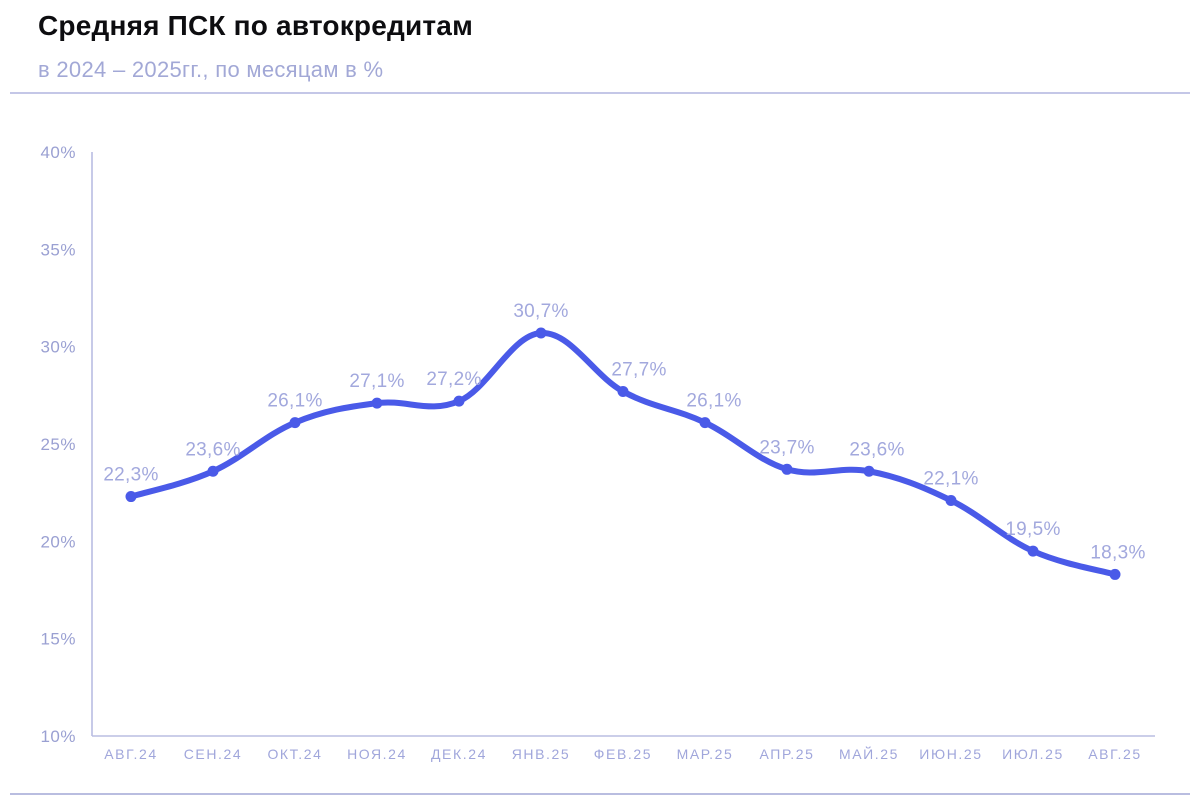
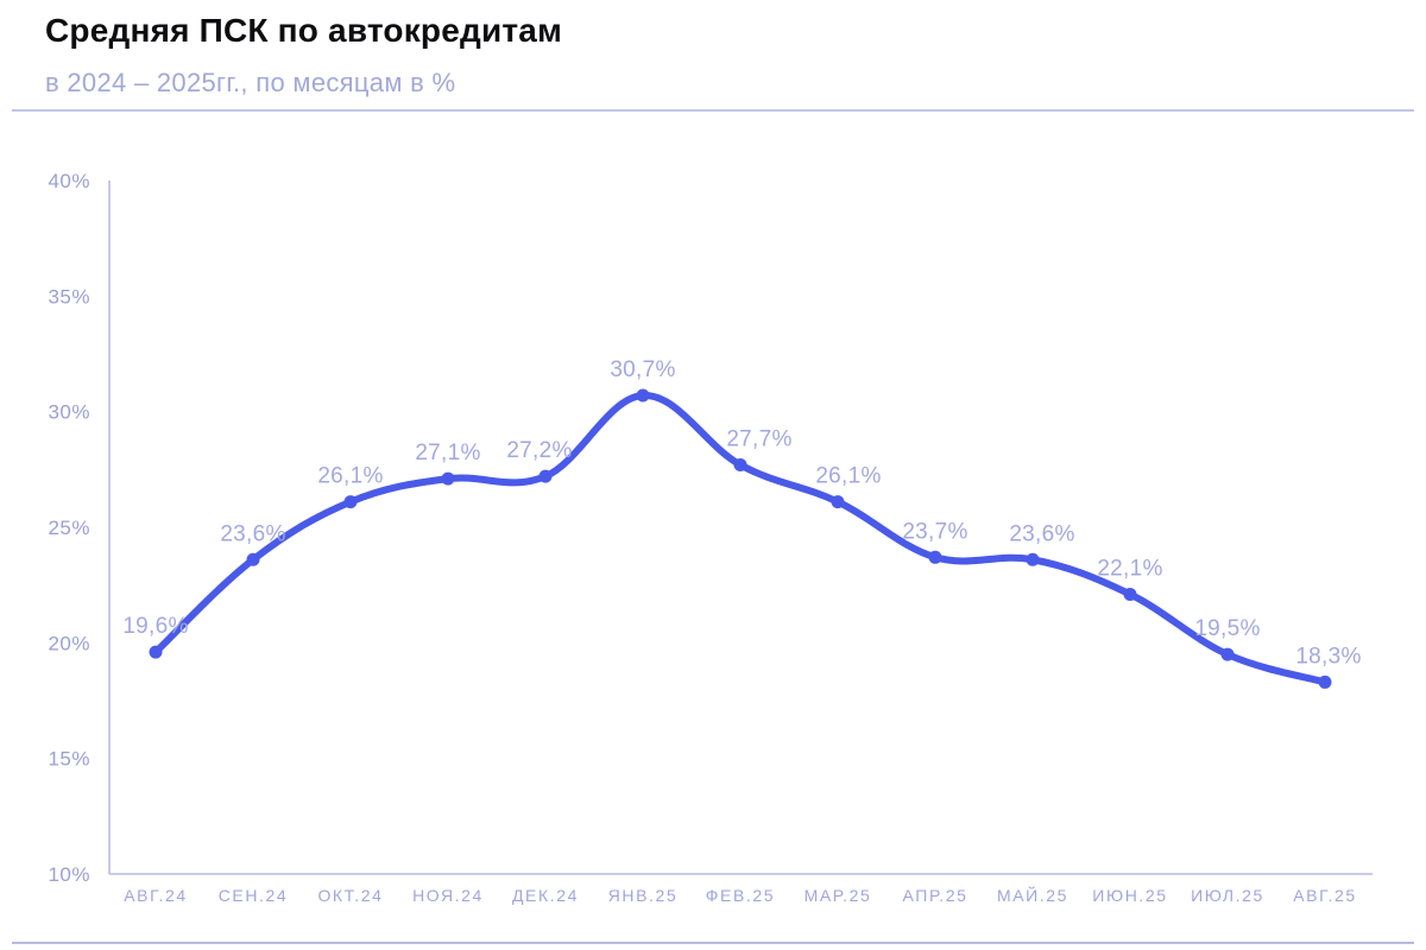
АВГ.24: 22,3% -> 19,6%
